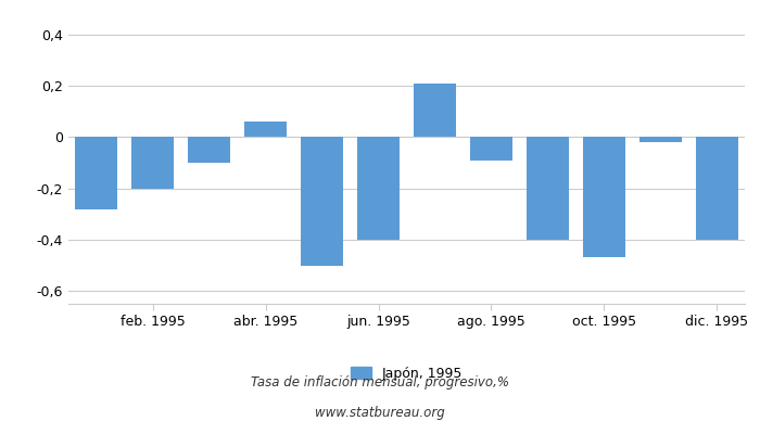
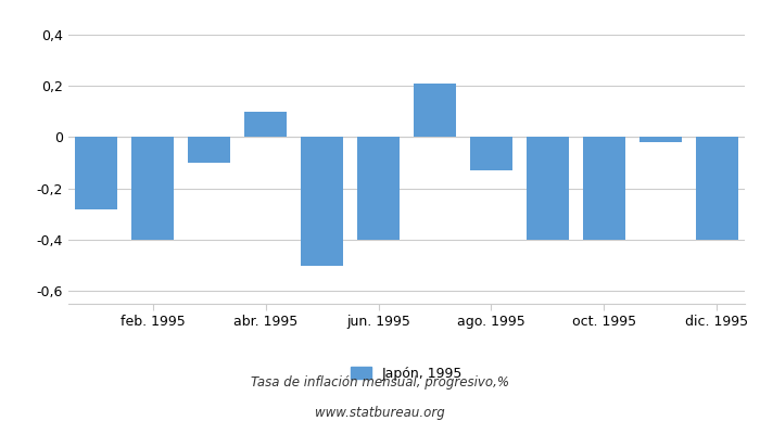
feb. 1995: -0,20 -> -0,40
abr. 1995: 0,06 -> 0,10
ago. 1995: -0,09 -> -0,13
oct. 1995: -0,47 -> -0,40
